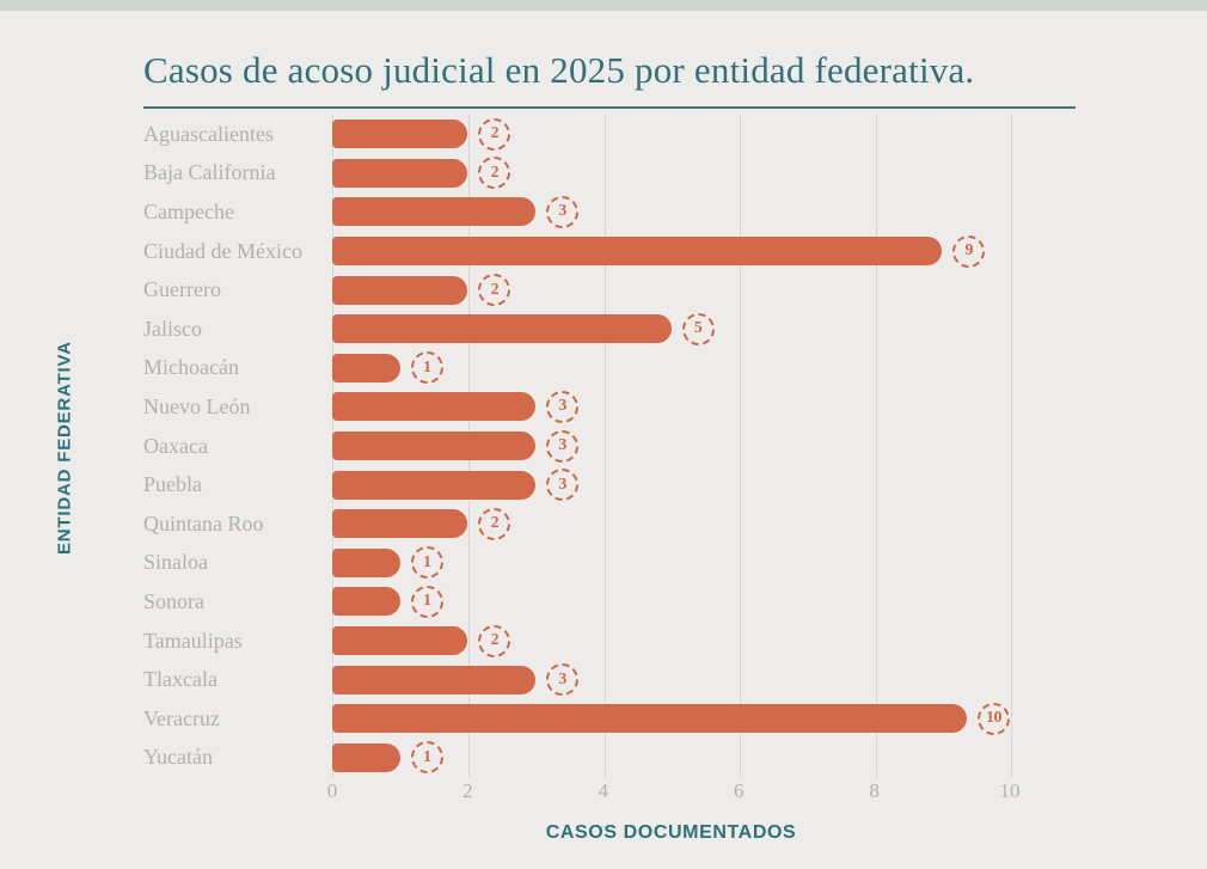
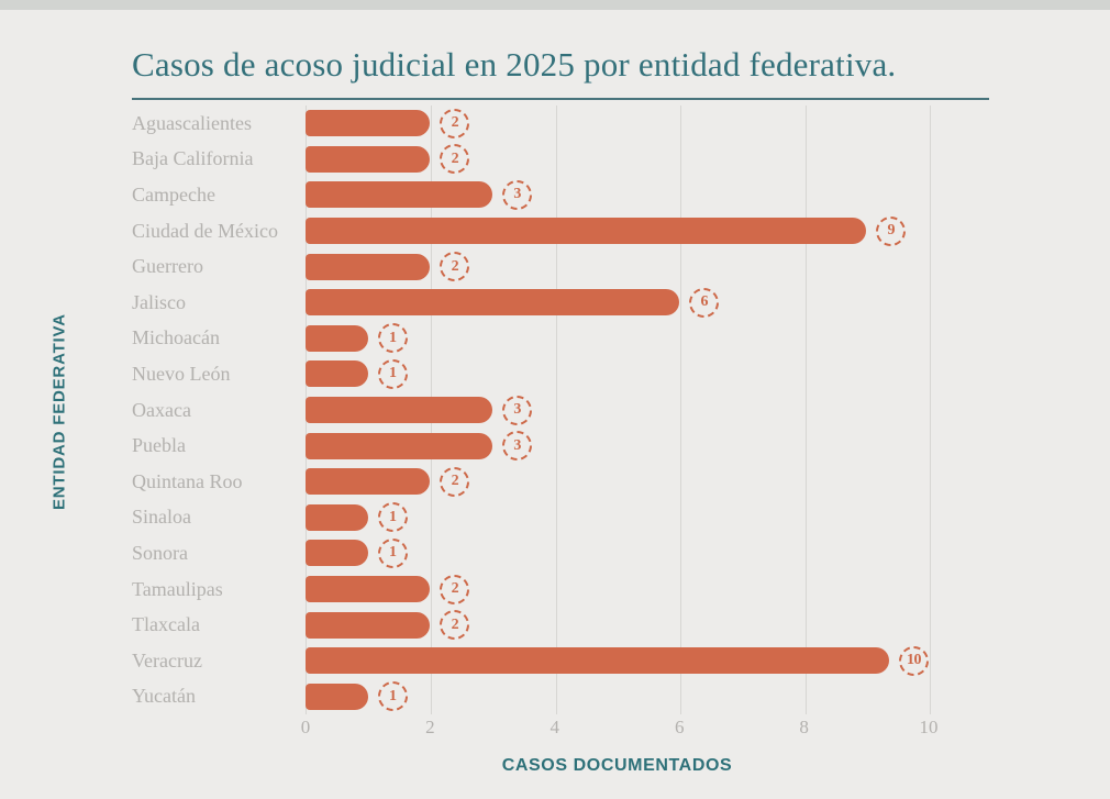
Jalisco: 5 -> 6
Nuevo León: 3 -> 1
Tlaxcala: 3 -> 2
